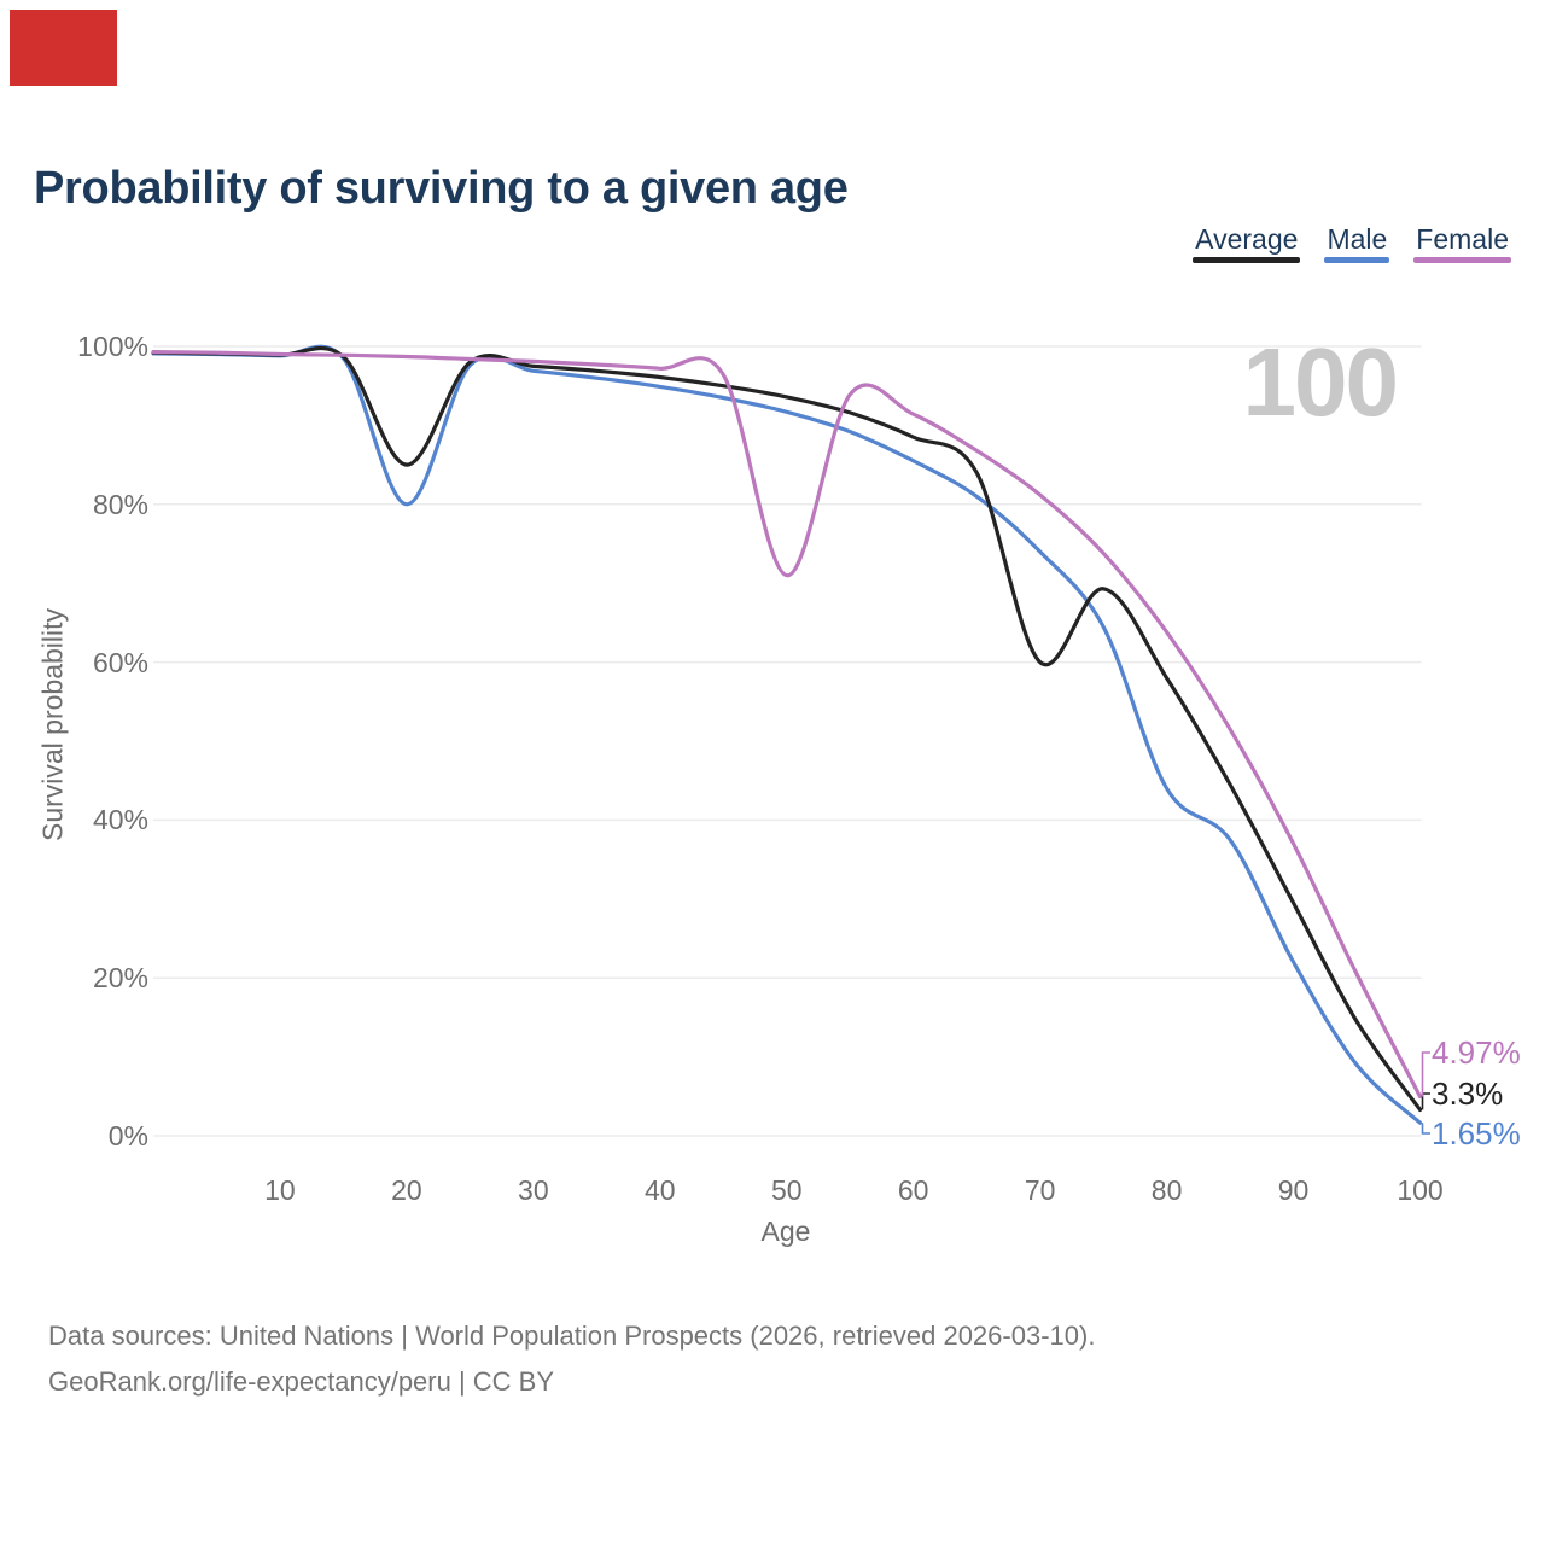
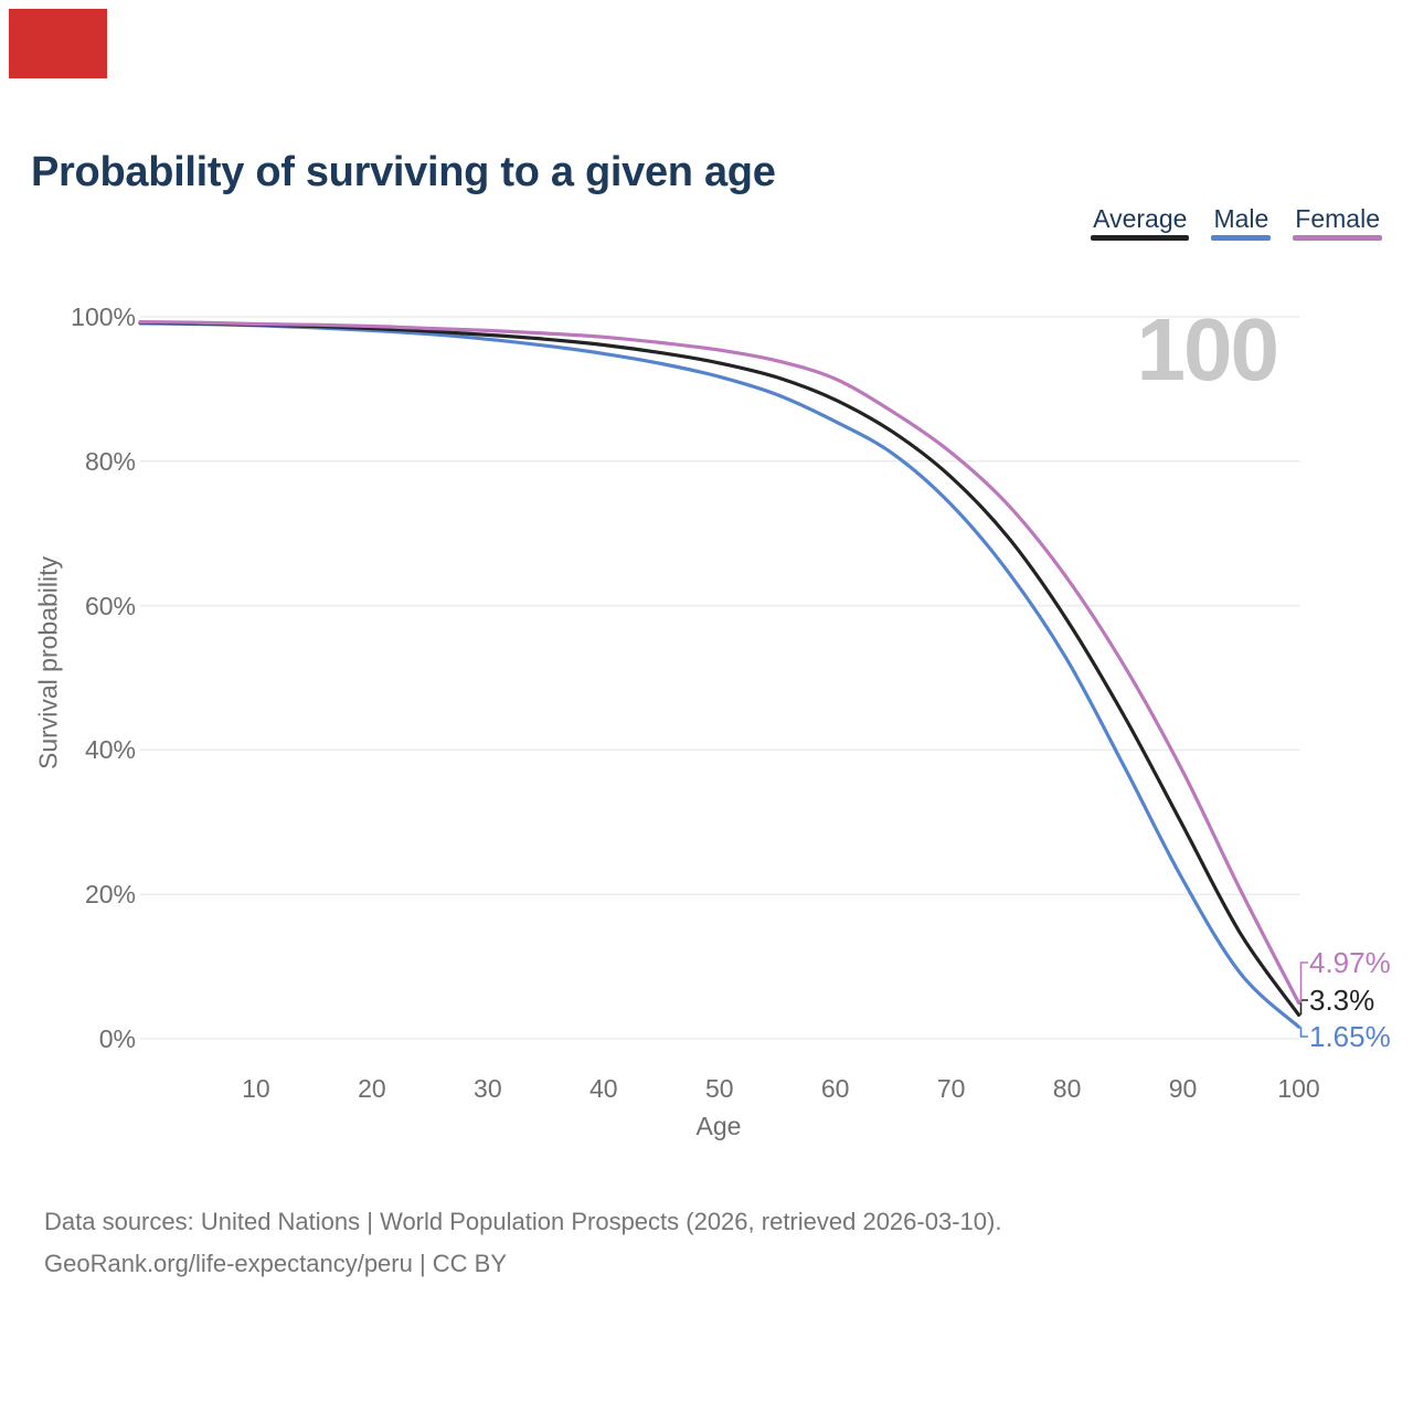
Average/20: 85% -> 98%
Male/20: 80% -> 98%
Female/50: 71% -> 95%
Average/70: 60% -> 78%
Male/80: 44% -> 52%
